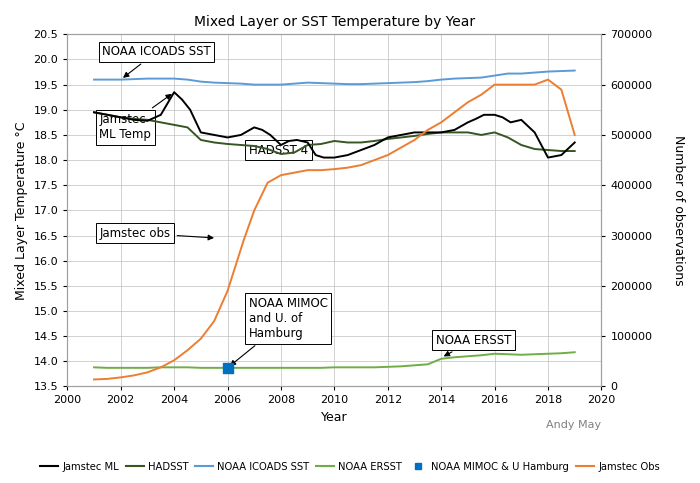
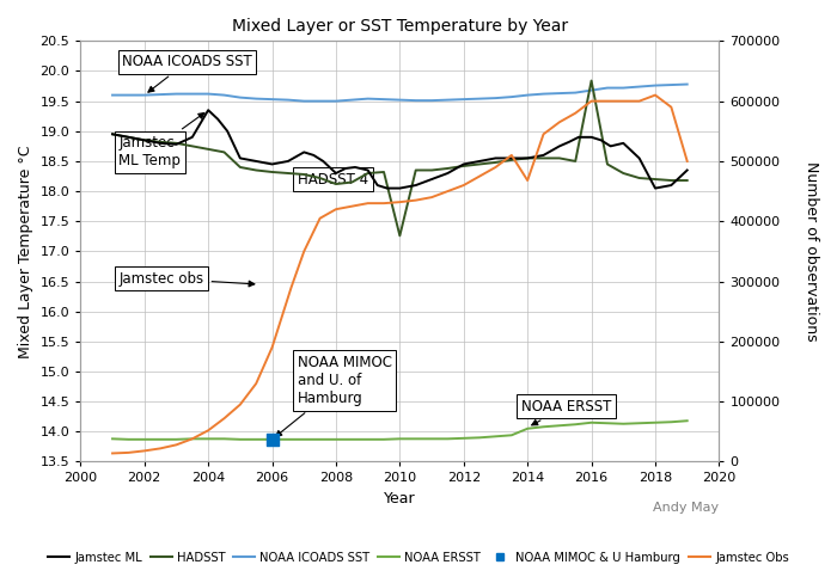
HADSST/2010: 18.38 -> 17.26
Jamstec Obs/2014: 525000 -> 468000
HADSST/2016: 18.55 -> 19.84
